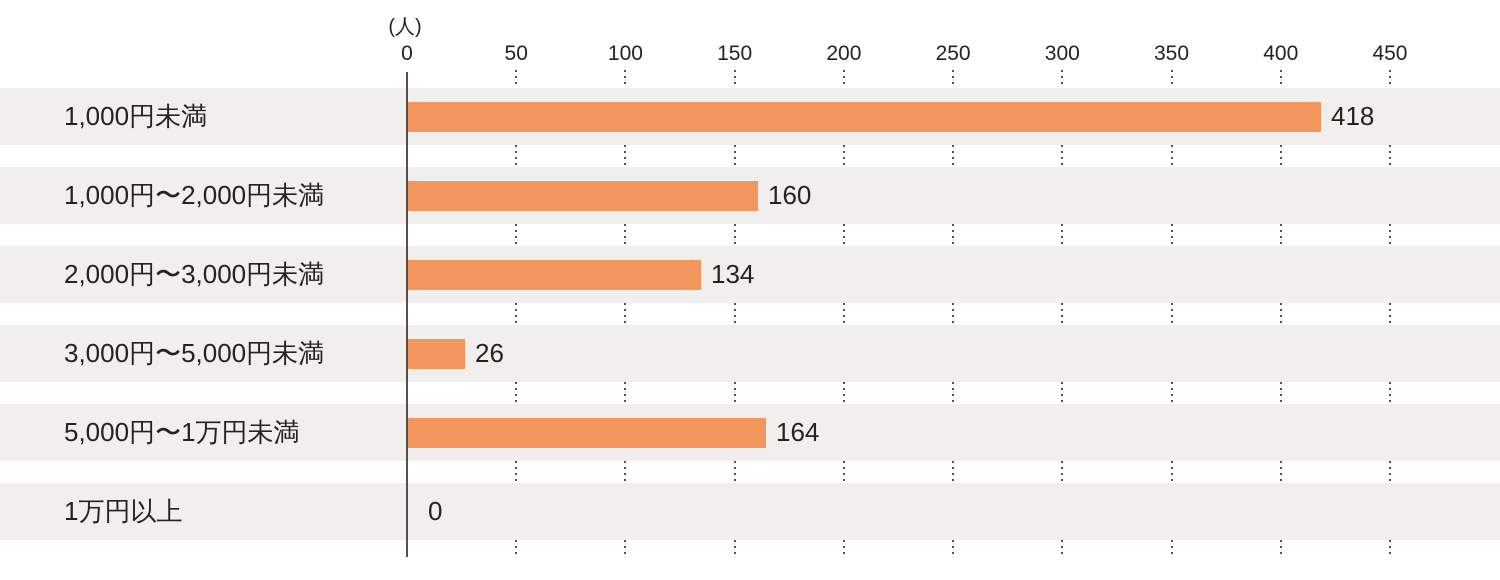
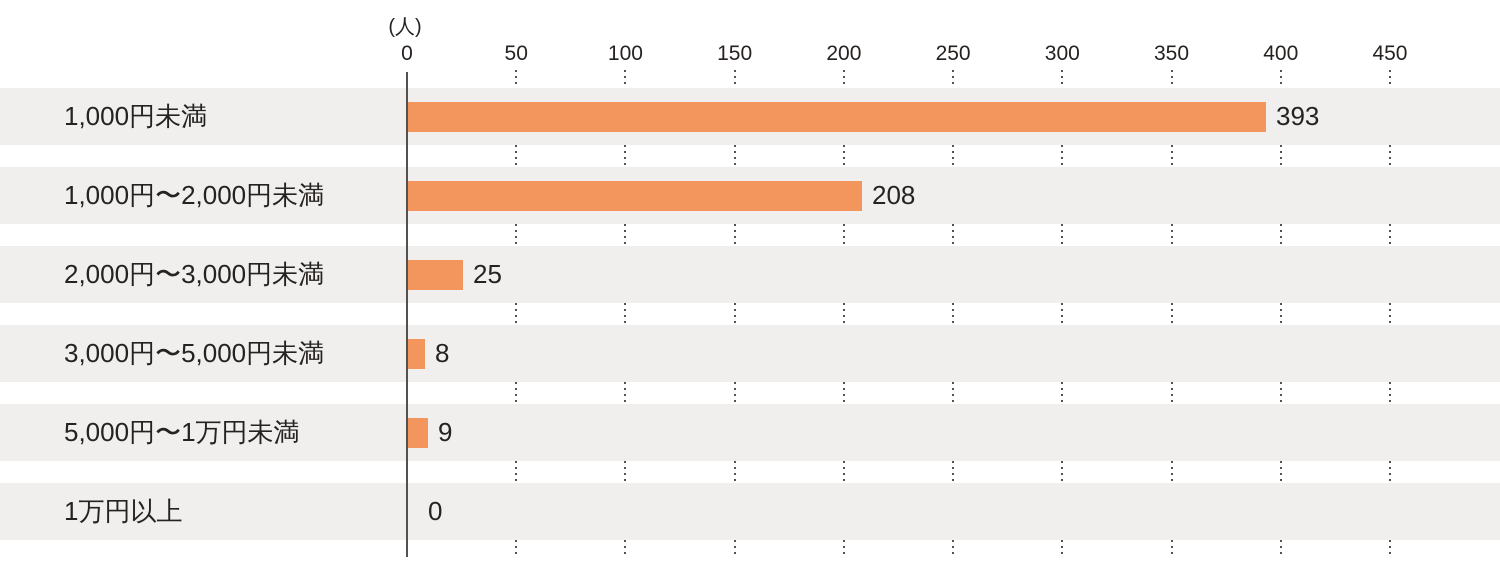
1,000円未満: 418 -> 393
1,000円〜2,000円未満: 160 -> 208
2,000円〜3,000円未満: 134 -> 25
3,000円〜5,000円未満: 26 -> 8
5,000円〜1万円未満: 164 -> 9
